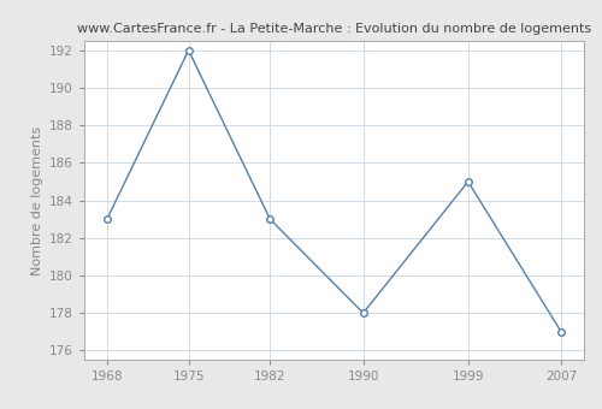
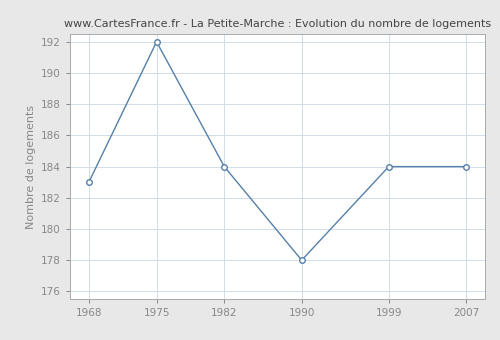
1982: 183 -> 184
1999: 185 -> 184
2007: 177 -> 184
